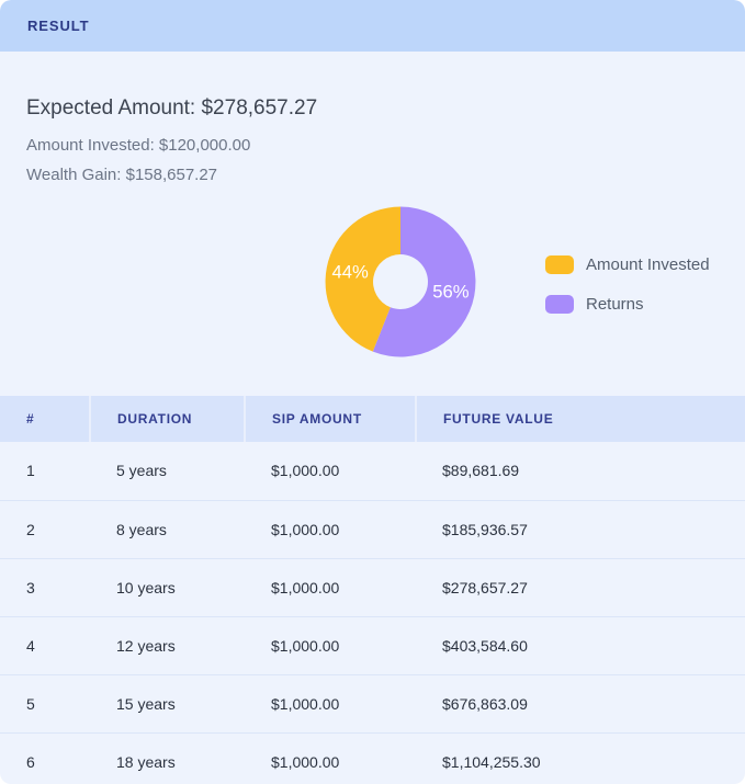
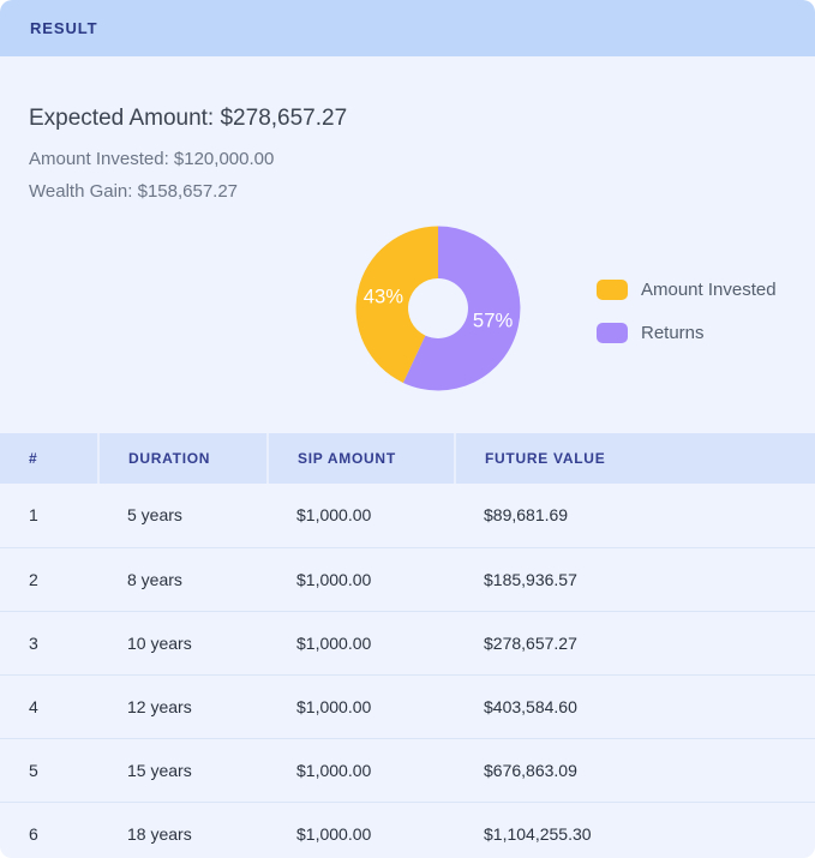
Amount Invested: 44% -> 43%
Returns: 56% -> 57%
